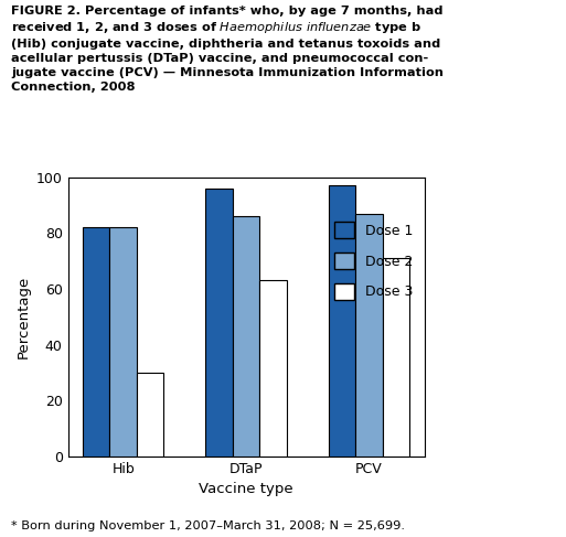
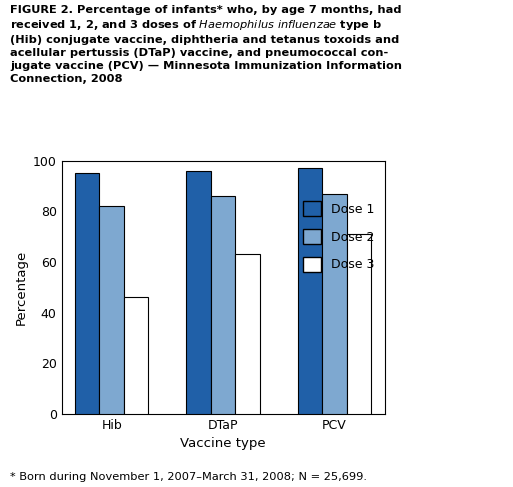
Dose 1/Hib: 82 -> 95
Dose 3/Hib: 30 -> 46
